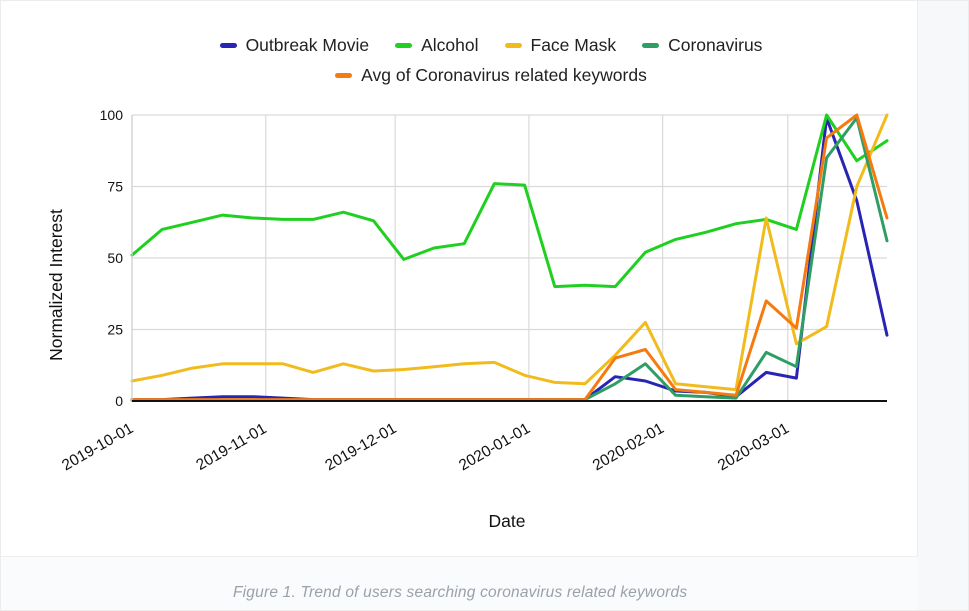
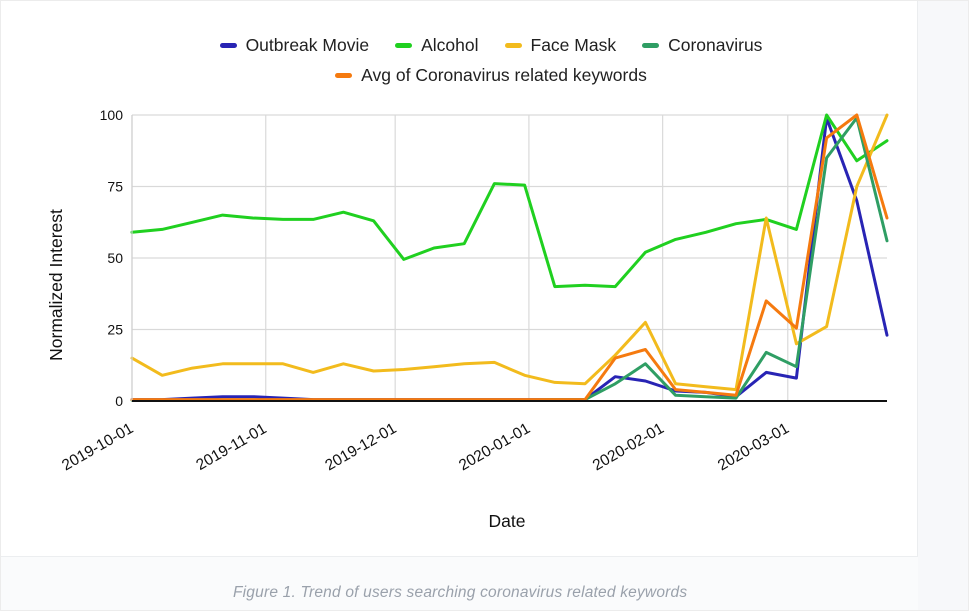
Alcohol/2019-10-01: 51 -> 59
Face Mask/2019-10-01: 7 -> 15
